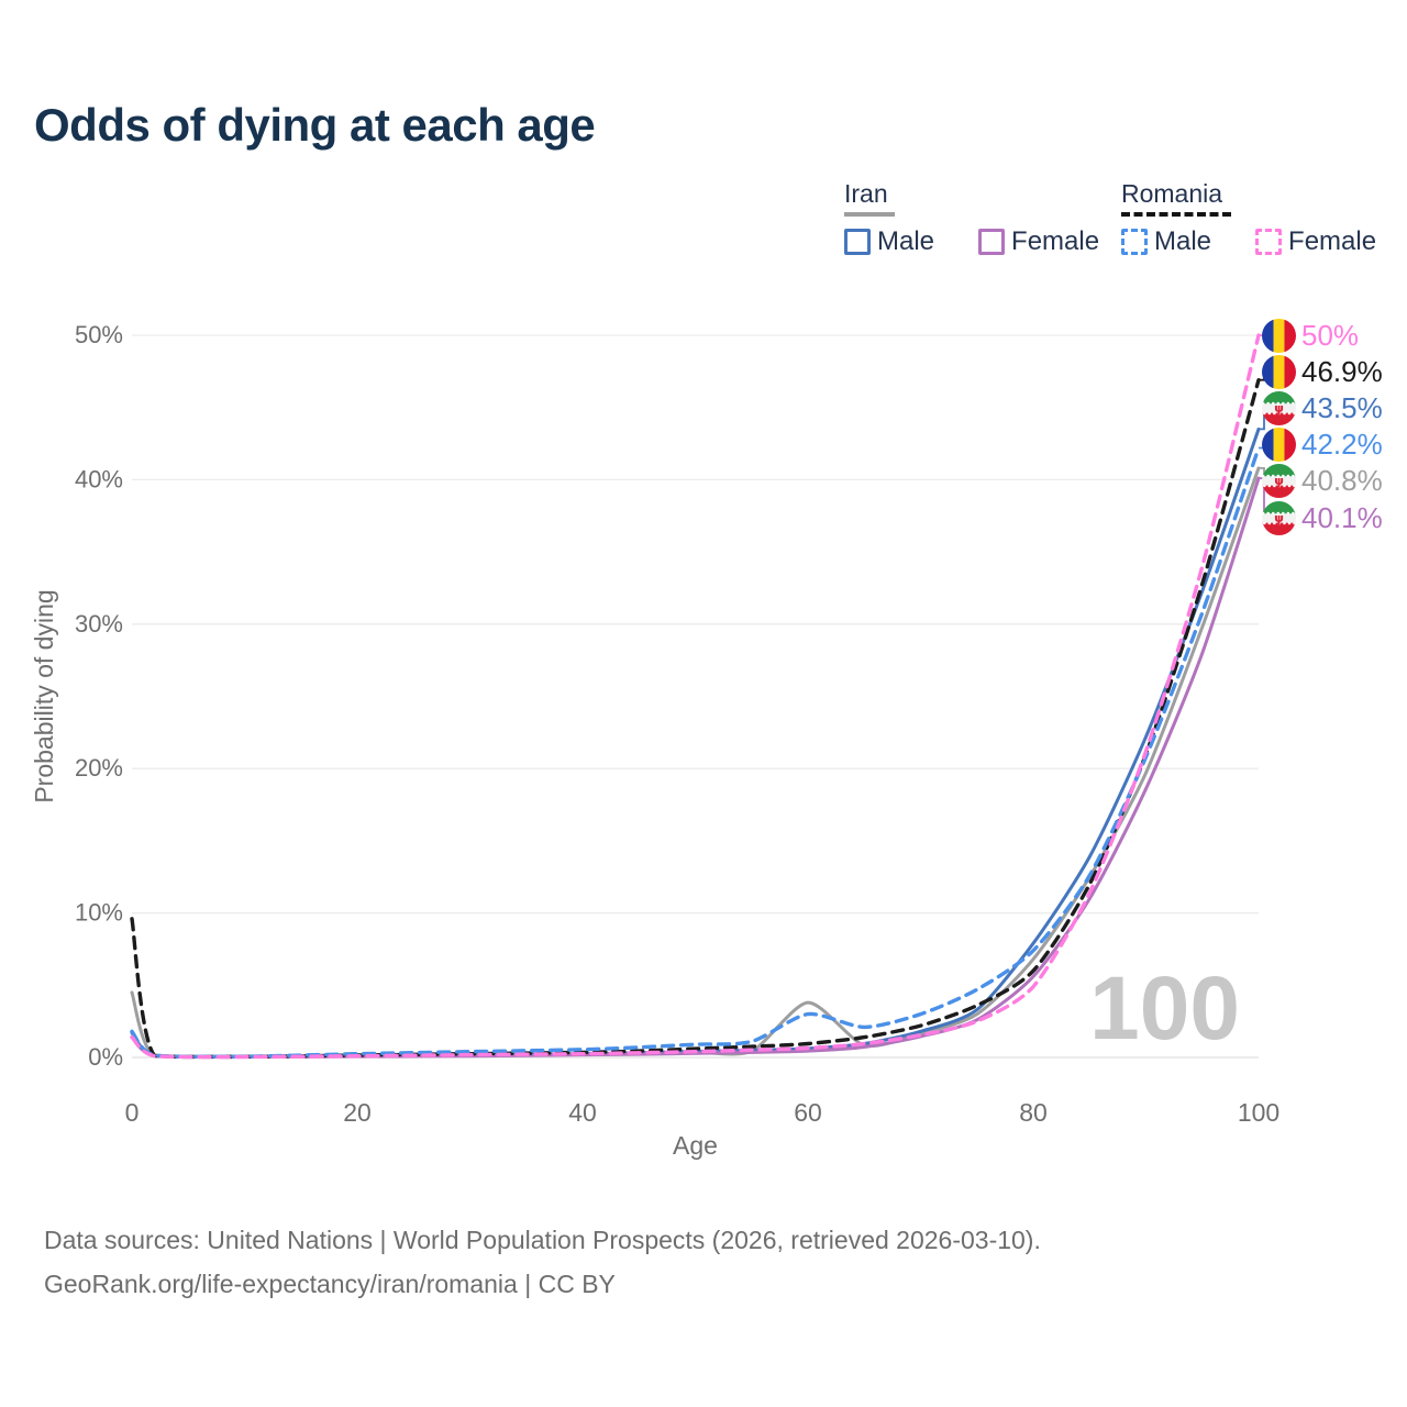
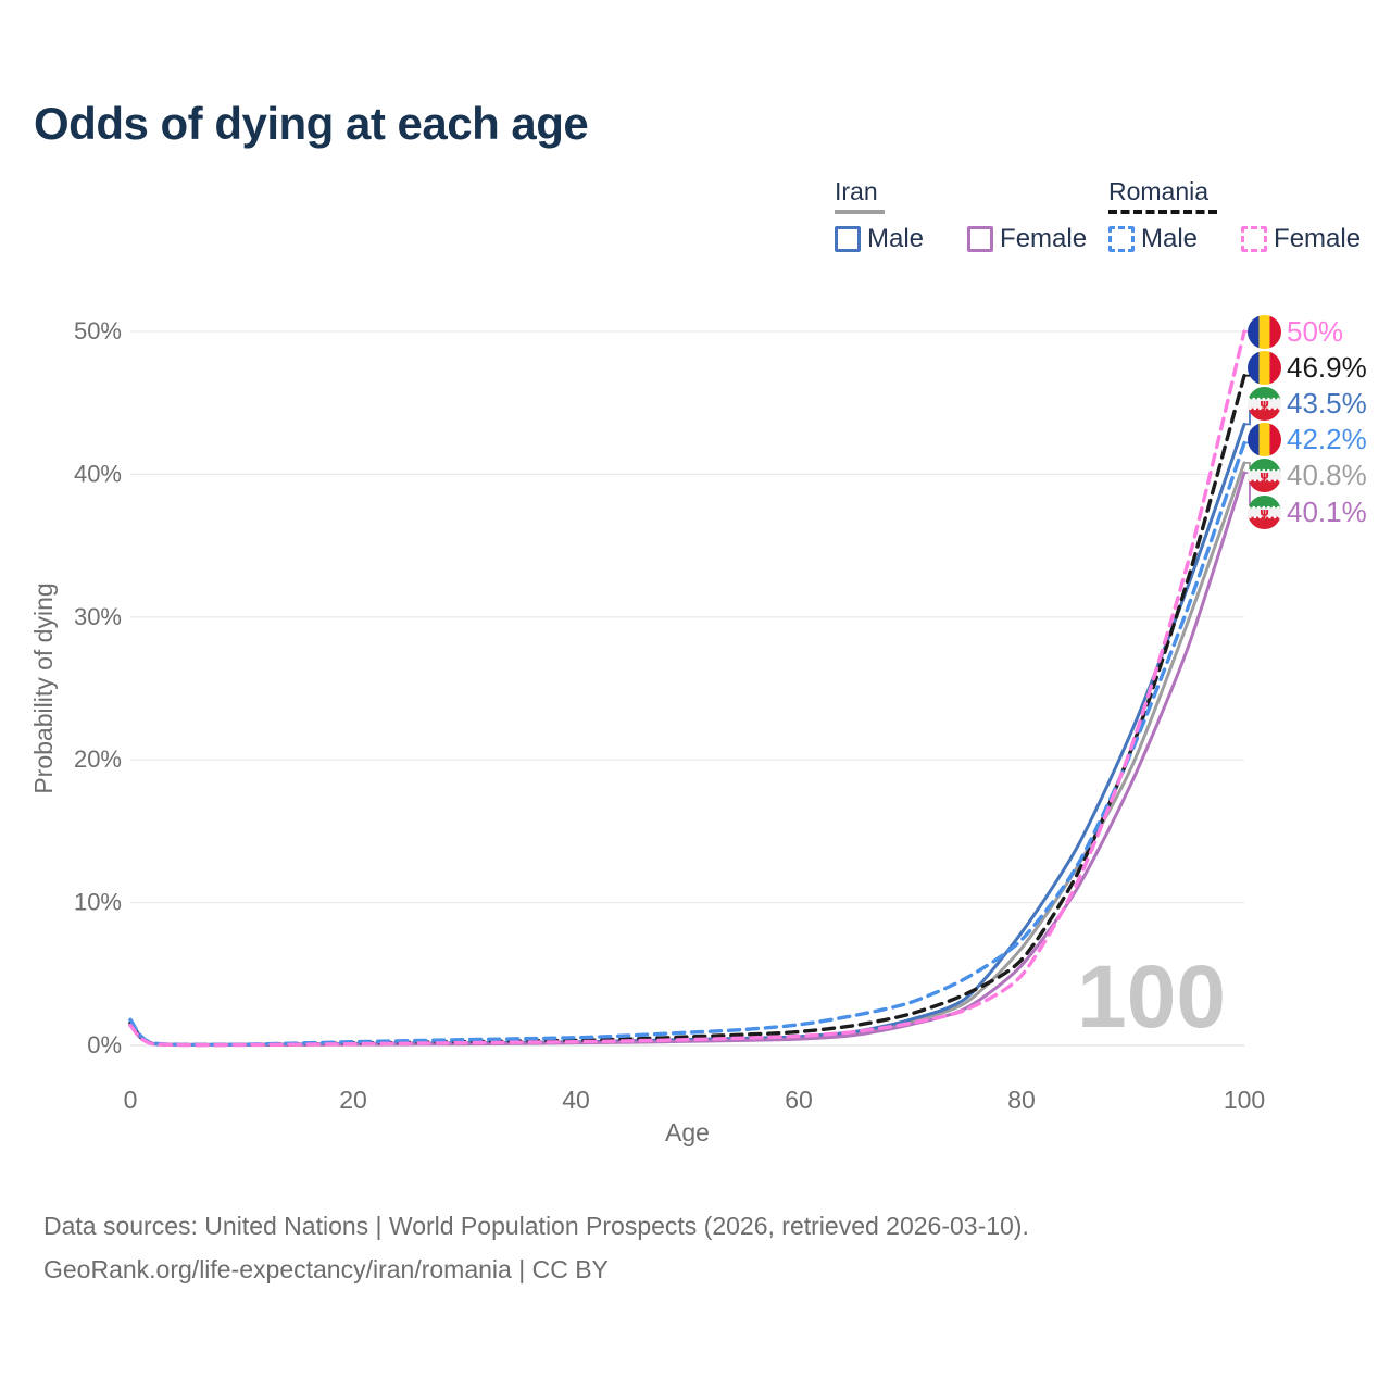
Iran/0: 4.5% -> 1.6%
Romania/0: 9.6% -> 1.6%
Iran/60: 3.8% -> 0.6%
Romania Male/60: 3.0% -> 1.4%
